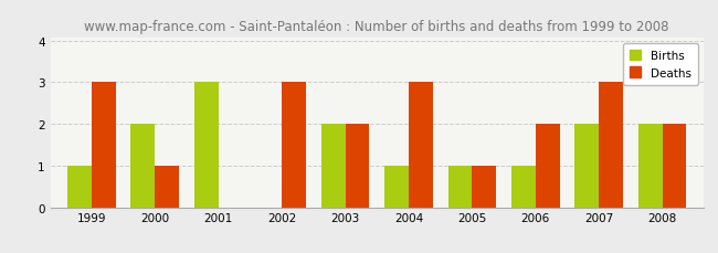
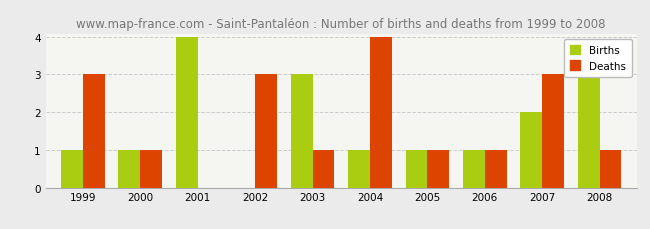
Births/2000: 2 -> 1
Births/2001: 3 -> 4
Births/2003: 2 -> 3
Deaths/2003: 2 -> 1
Deaths/2004: 3 -> 4
Deaths/2006: 2 -> 1
Births/2008: 2 -> 3
Deaths/2008: 2 -> 1
